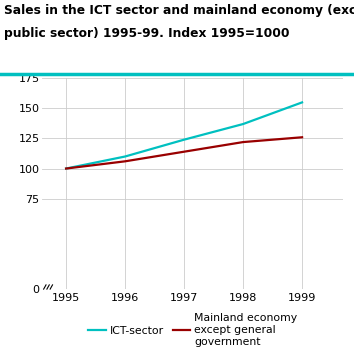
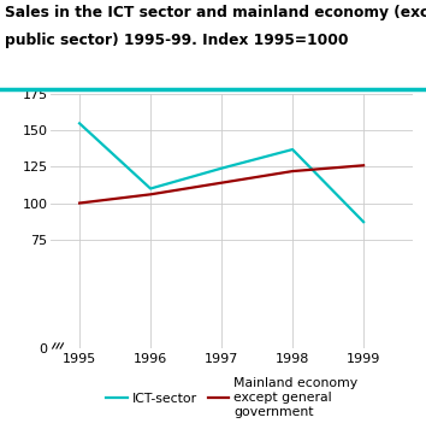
ICT-sector/1995: 100 -> 155
ICT-sector/1999: 155 -> 87
